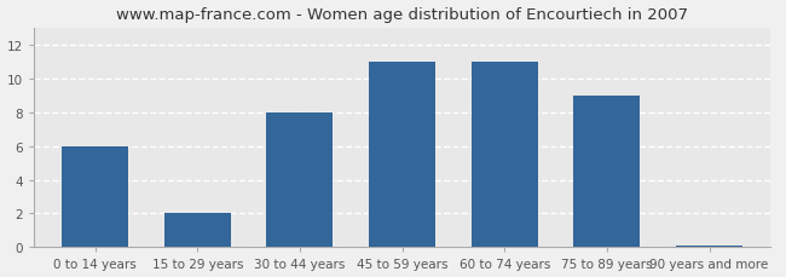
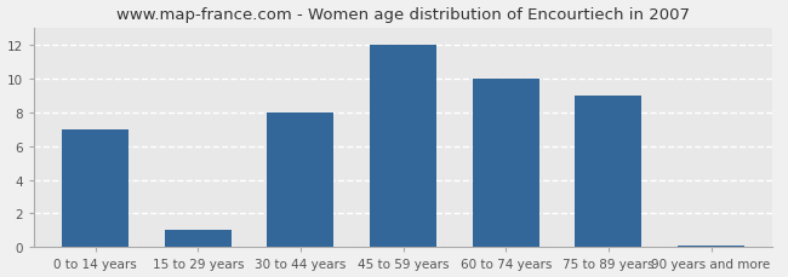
0 to 14 years: 6.0 -> 7.0
15 to 29 years: 2.0 -> 1.0
45 to 59 years: 11.0 -> 12.0
60 to 74 years: 11.0 -> 10.0
